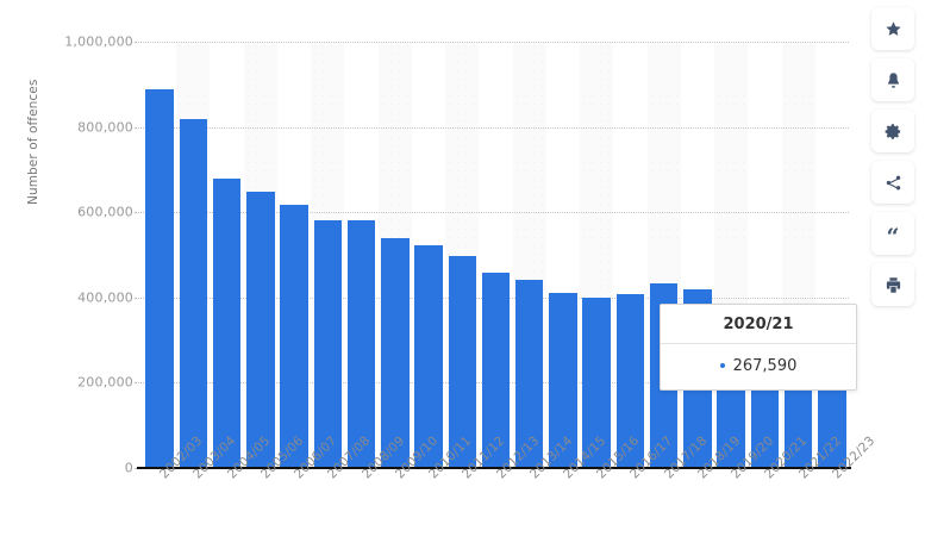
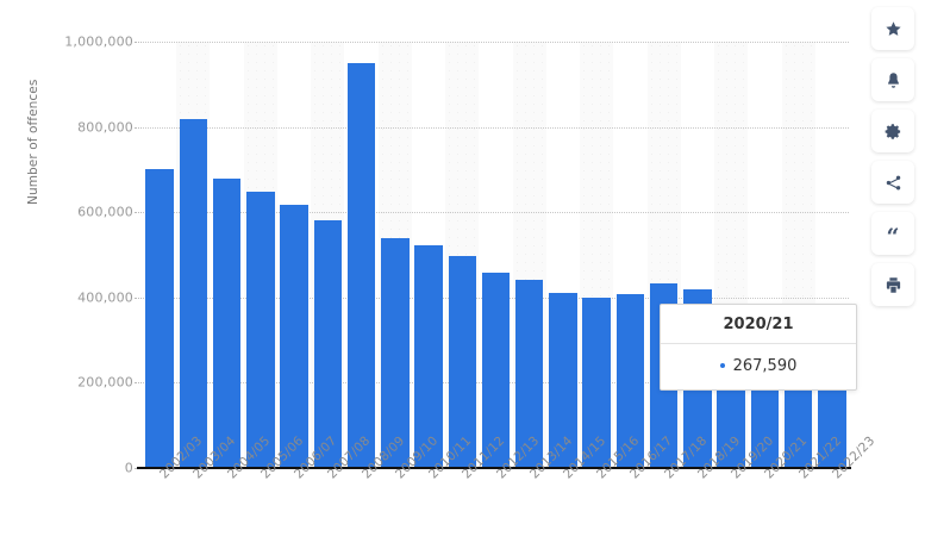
2002/03: 890000 -> 700000
2008/09: 580000 -> 950000
